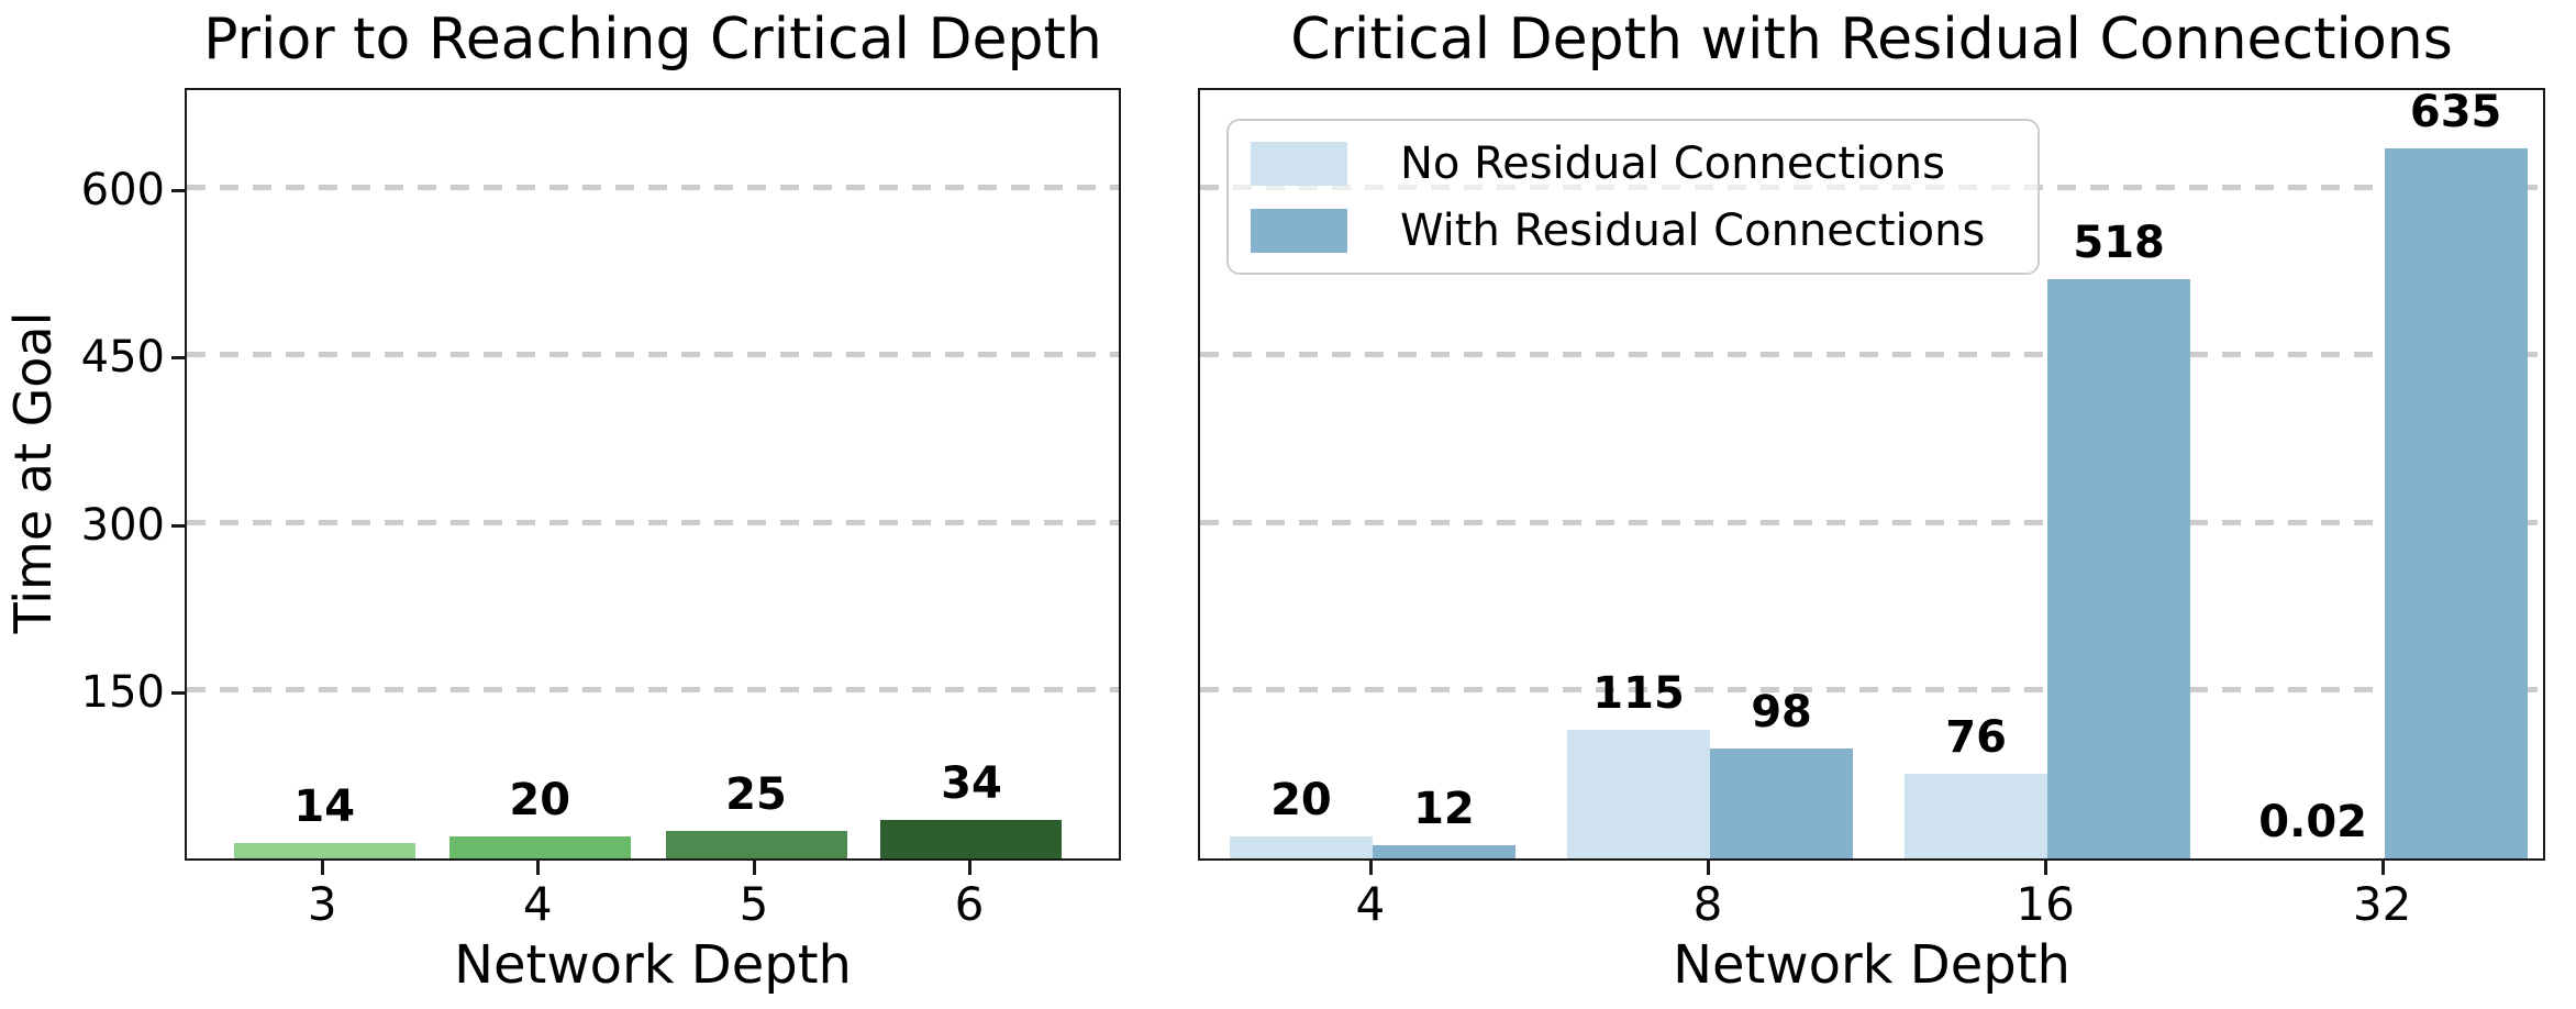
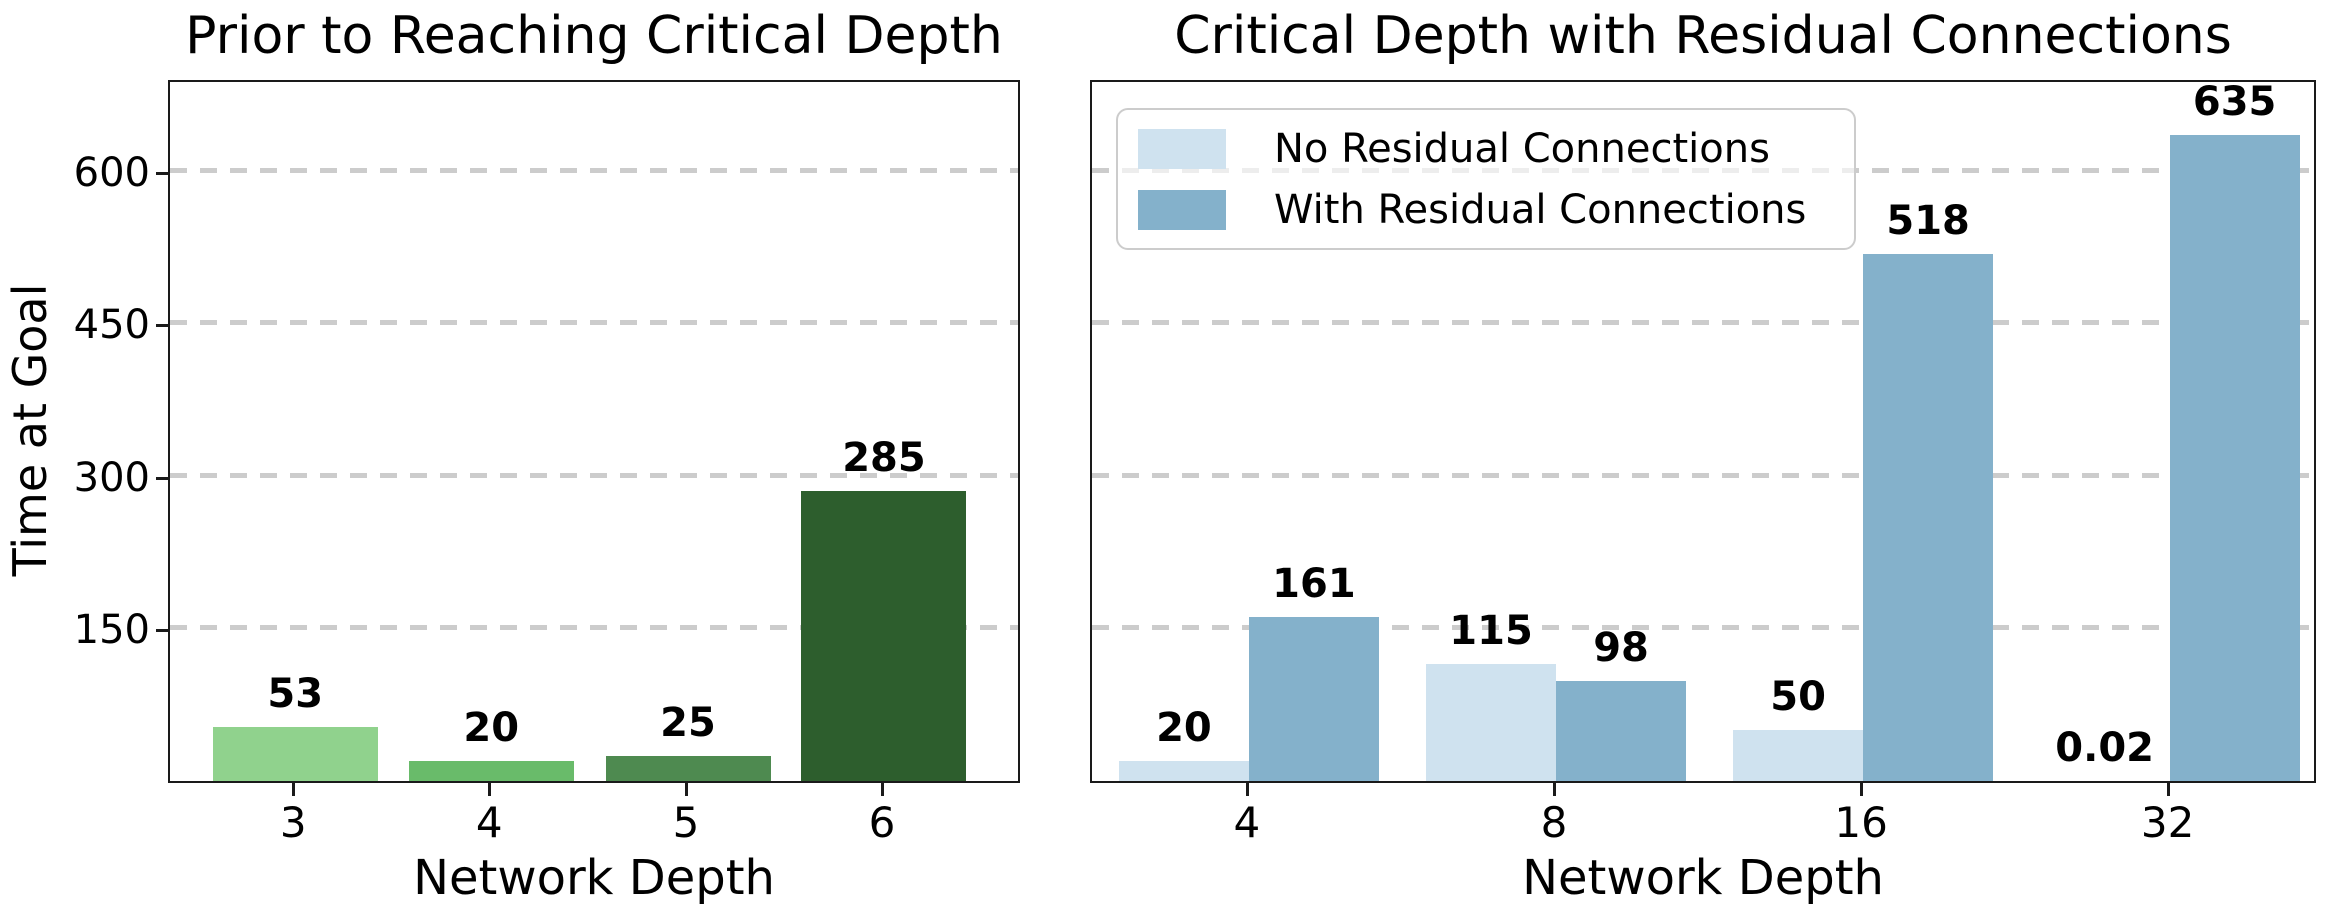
Prior to Reaching Critical Depth/3: 14 -> 53
Prior to Reaching Critical Depth/6: 34 -> 285
Critical Depth with Residual Connections/With Residual Connections/4: 12 -> 161
Critical Depth with Residual Connections/No Residual Connections/16: 76 -> 50
